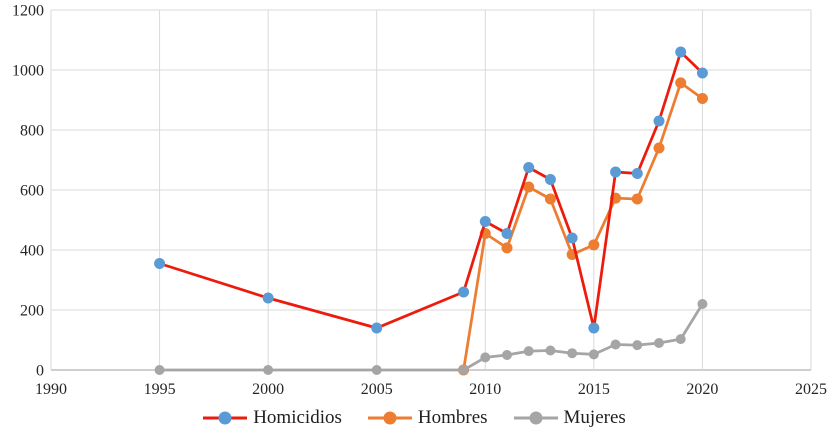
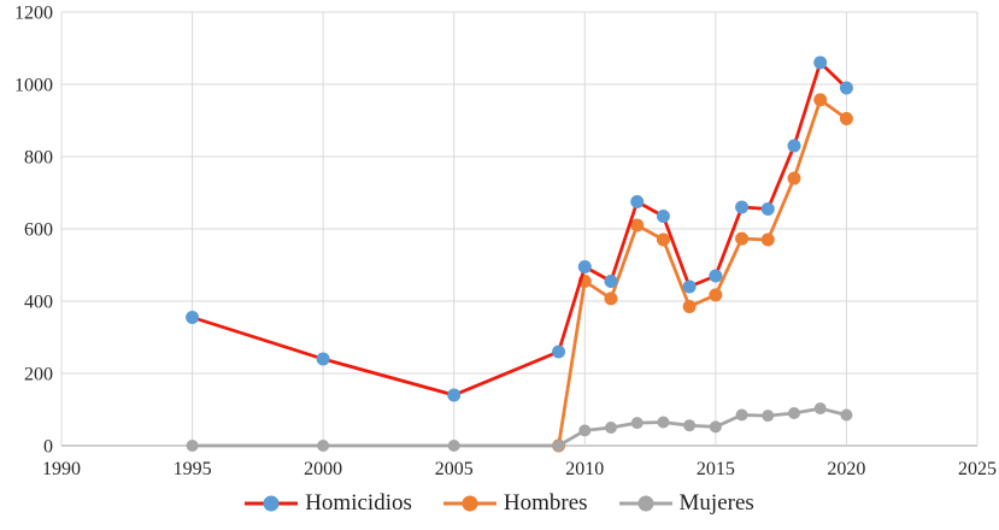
Homicidios/2015: 140 -> 470
Mujeres/2020: 220 -> 80
